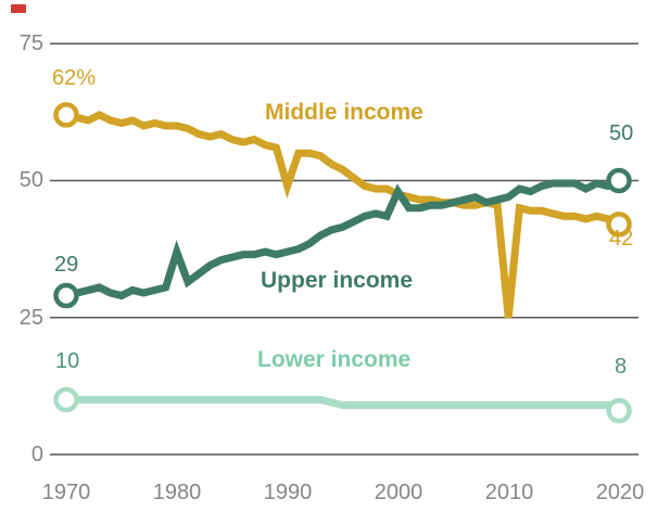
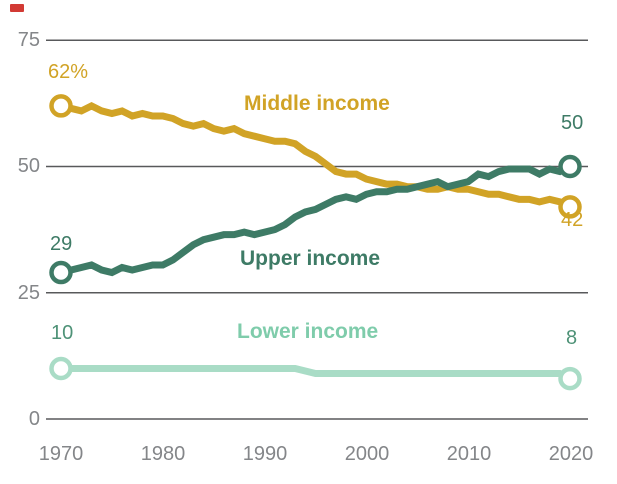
Upper income/1980: 37 -> 30
Middle income/1990: 49 -> 56
Upper income/2000: 48 -> 44
Middle income/2010: 25 -> 46
